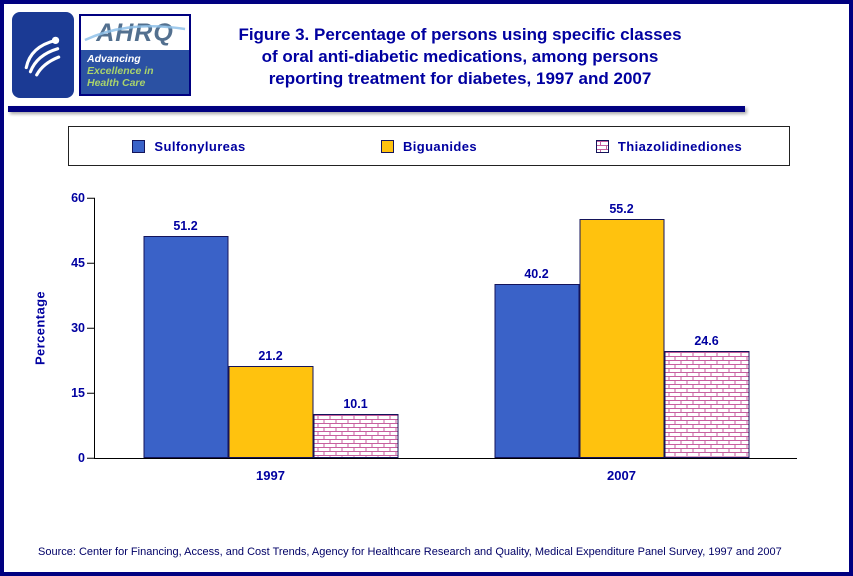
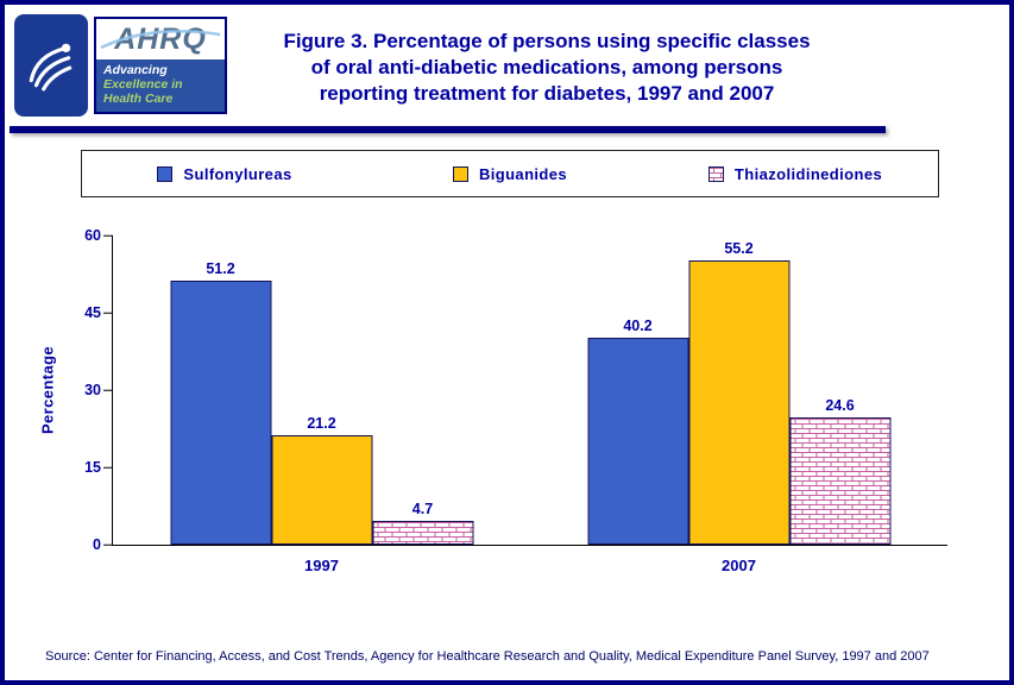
Thiazolidinediones/1997: 10.1 -> 4.7
